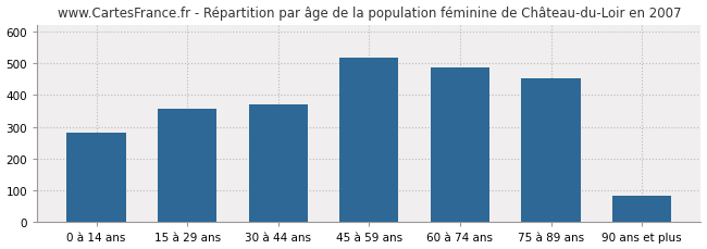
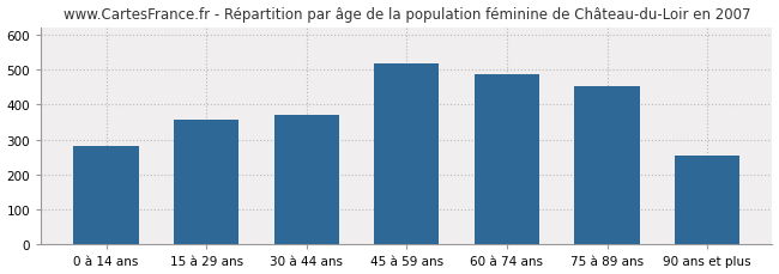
90 ans et plus: 84 -> 255
